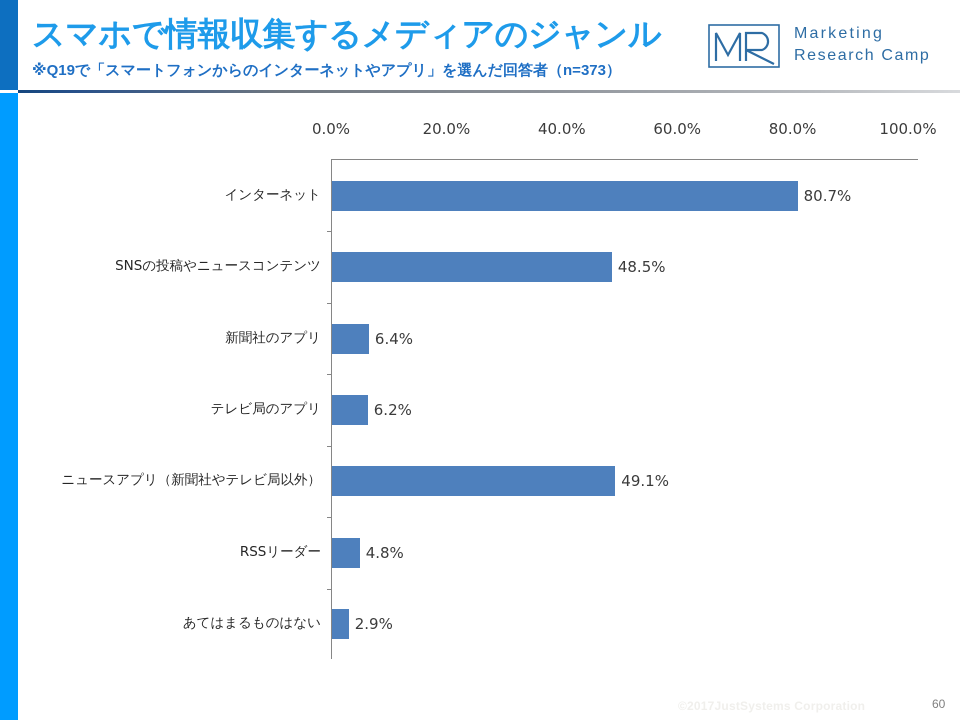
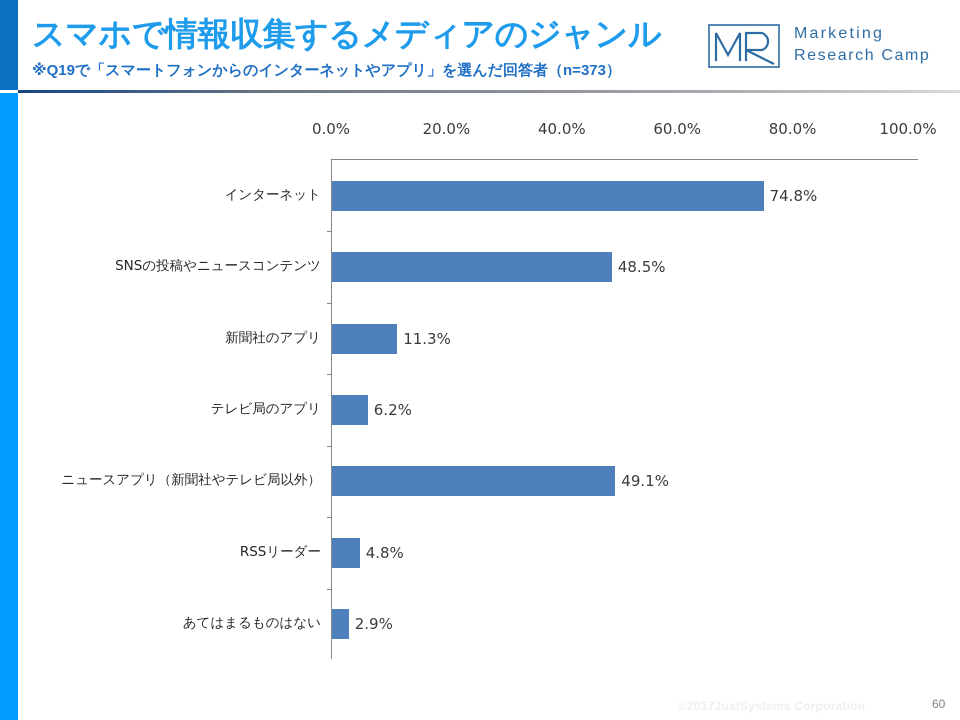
インターネット: 80.7% -> 74.8%
新聞社のアプリ: 6.4% -> 11.3%
